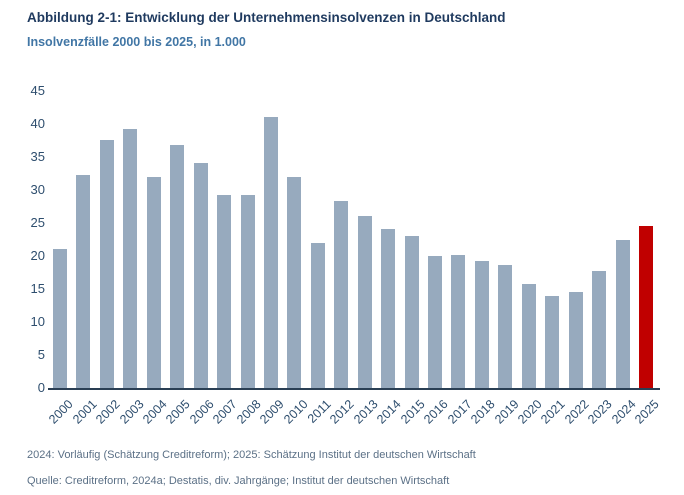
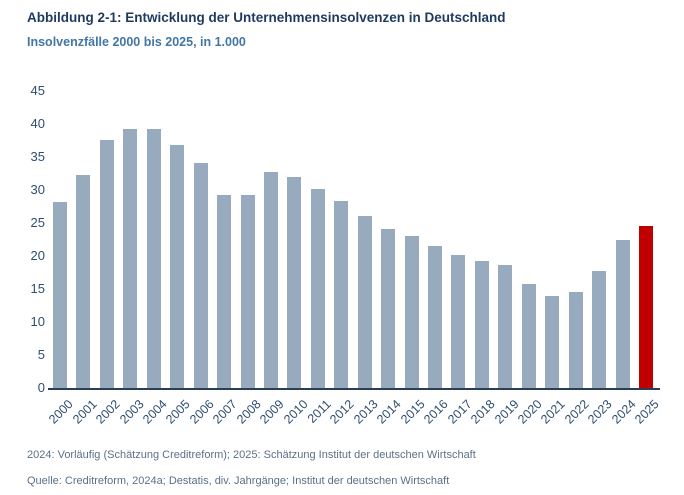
2000: 21 -> 28
2004: 32 -> 39
2009: 41 -> 33
2011: 22 -> 30
2016: 20 -> 22
